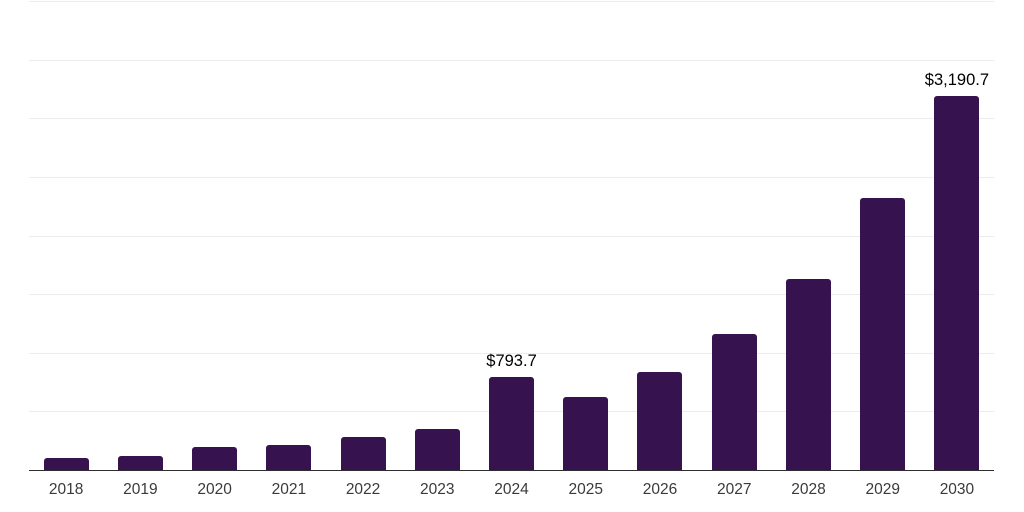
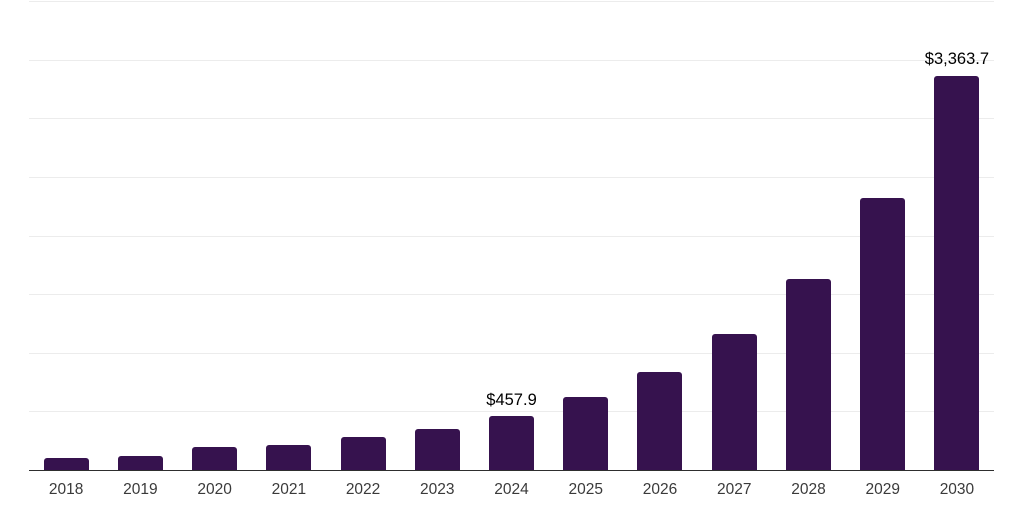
2024: $793.7 -> $457.9
2030: $3,190.7 -> $3,363.7
